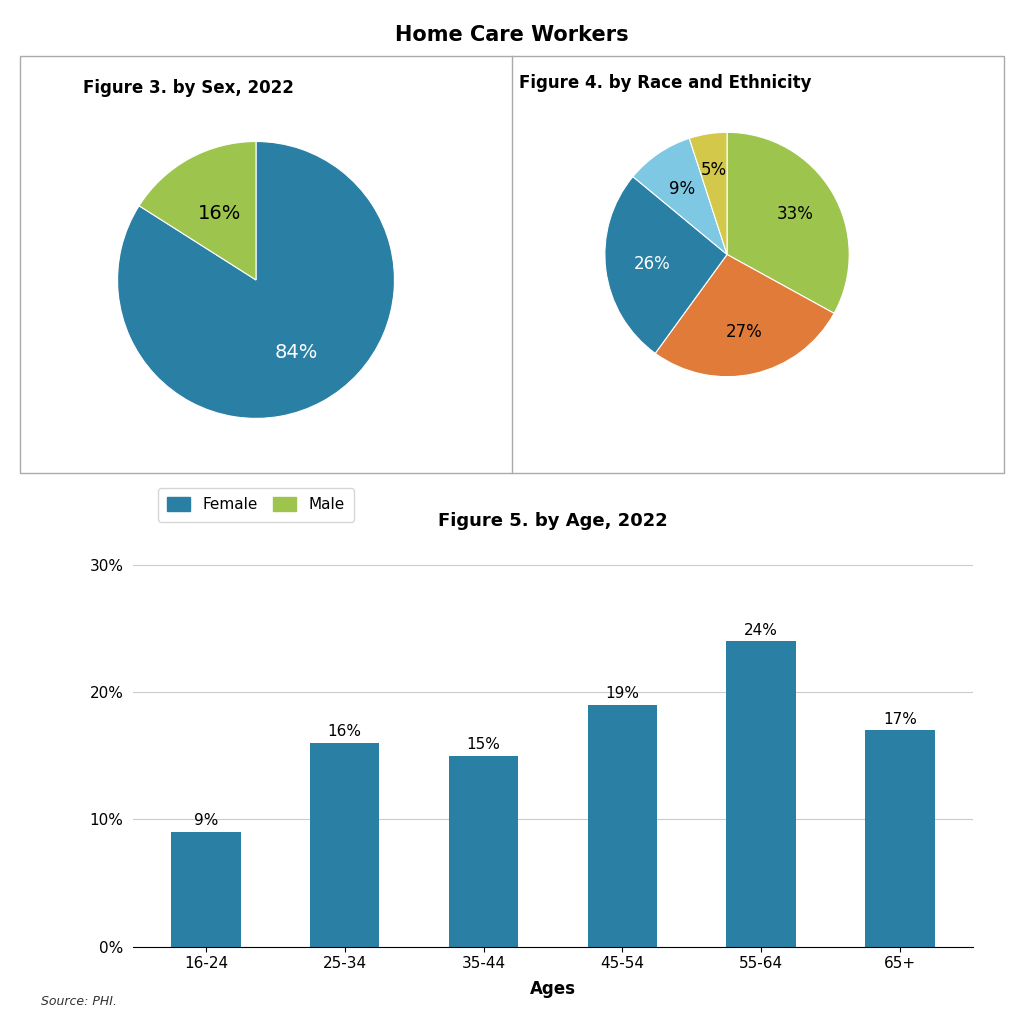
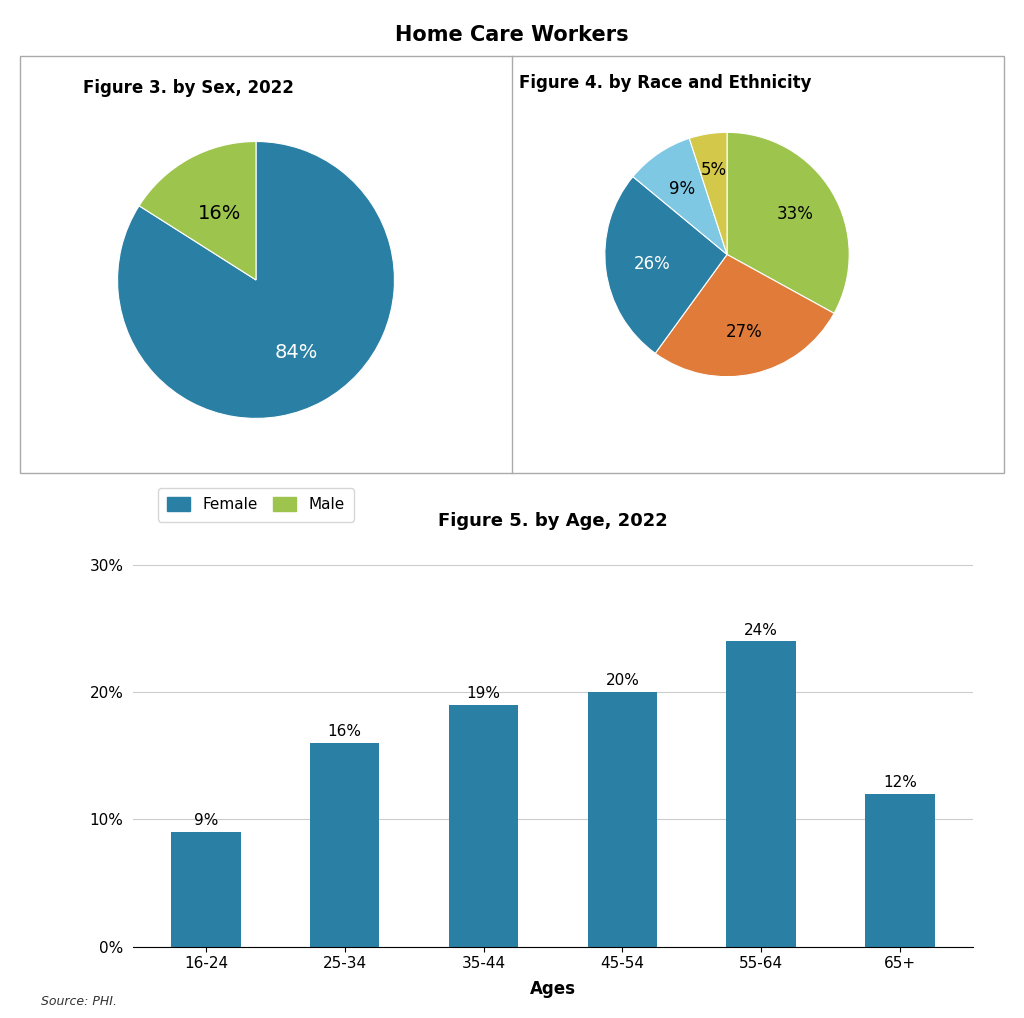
35-44: 15% -> 19%
45-54: 19% -> 20%
65+: 17% -> 12%
